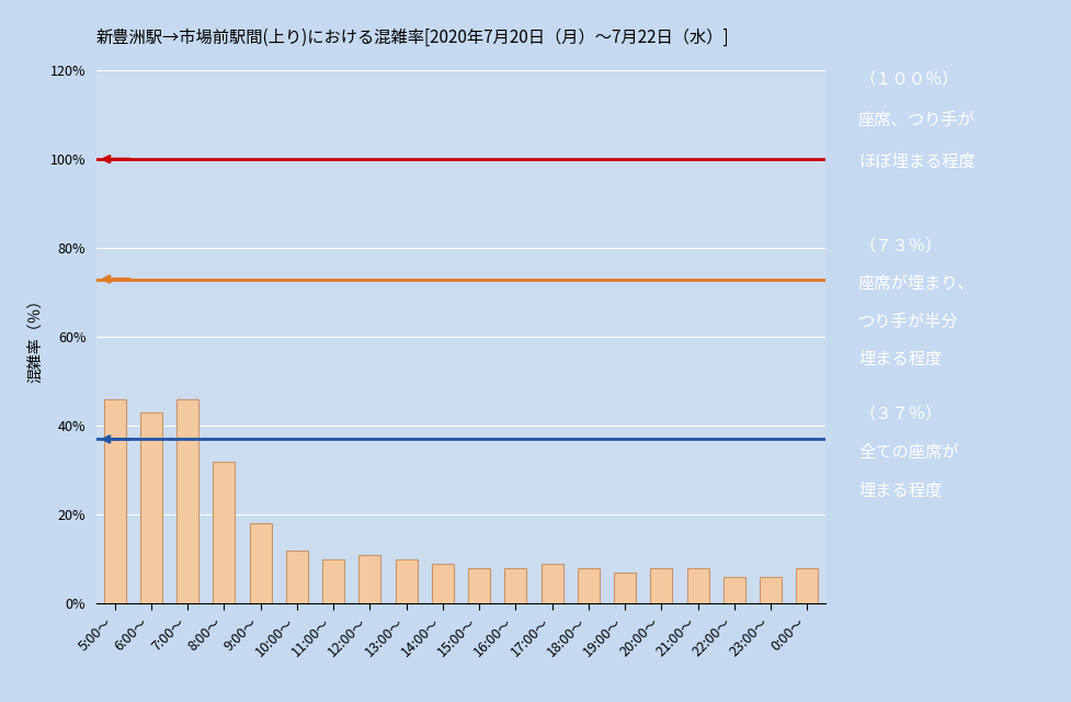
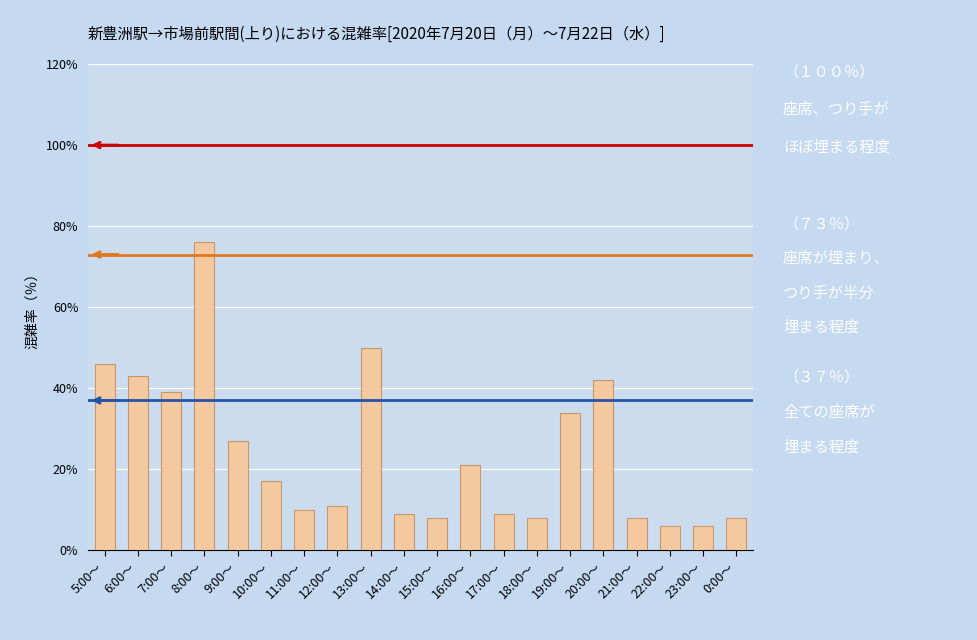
7:00～: 46% -> 39%
8:00～: 32% -> 76%
9:00～: 18% -> 27%
10:00～: 12% -> 17%
13:00～: 10% -> 50%
16:00～: 8% -> 21%
19:00～: 7% -> 34%
20:00～: 8% -> 42%
